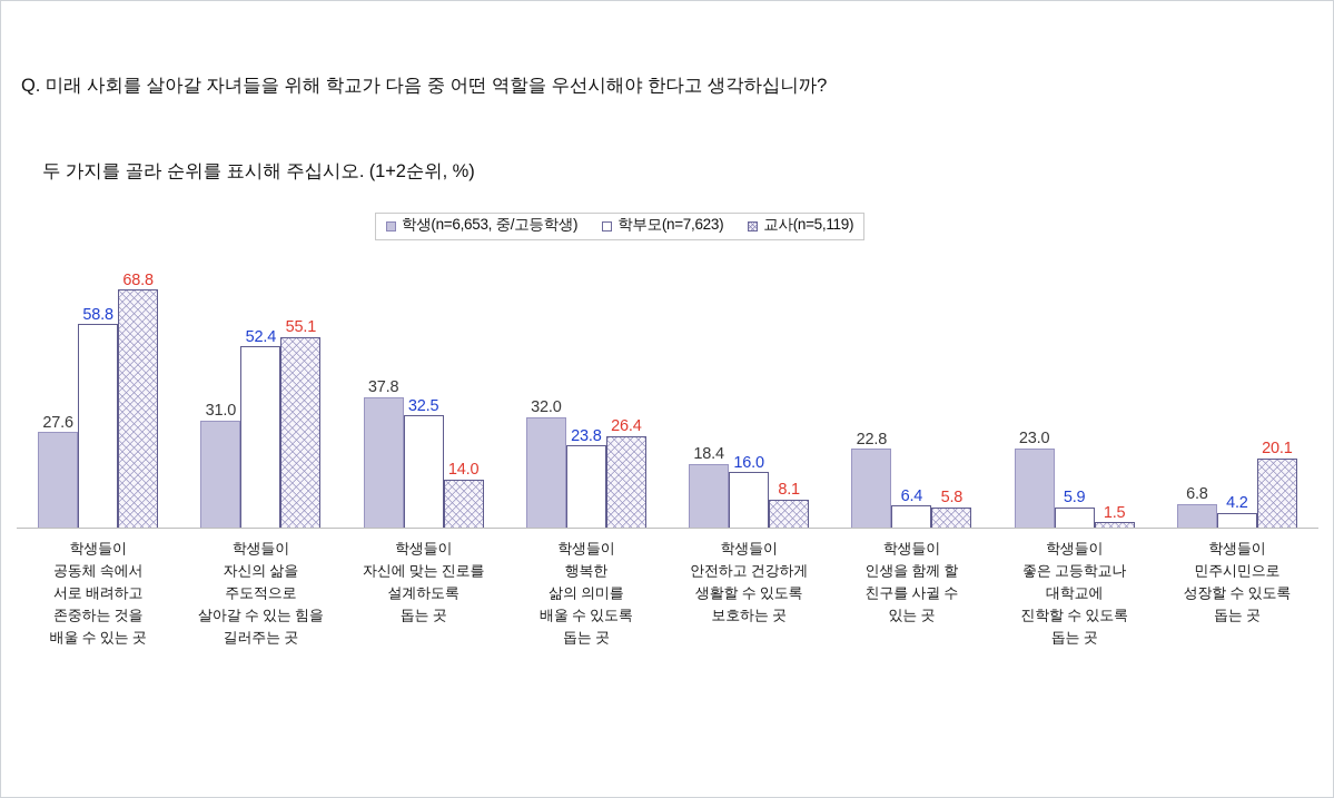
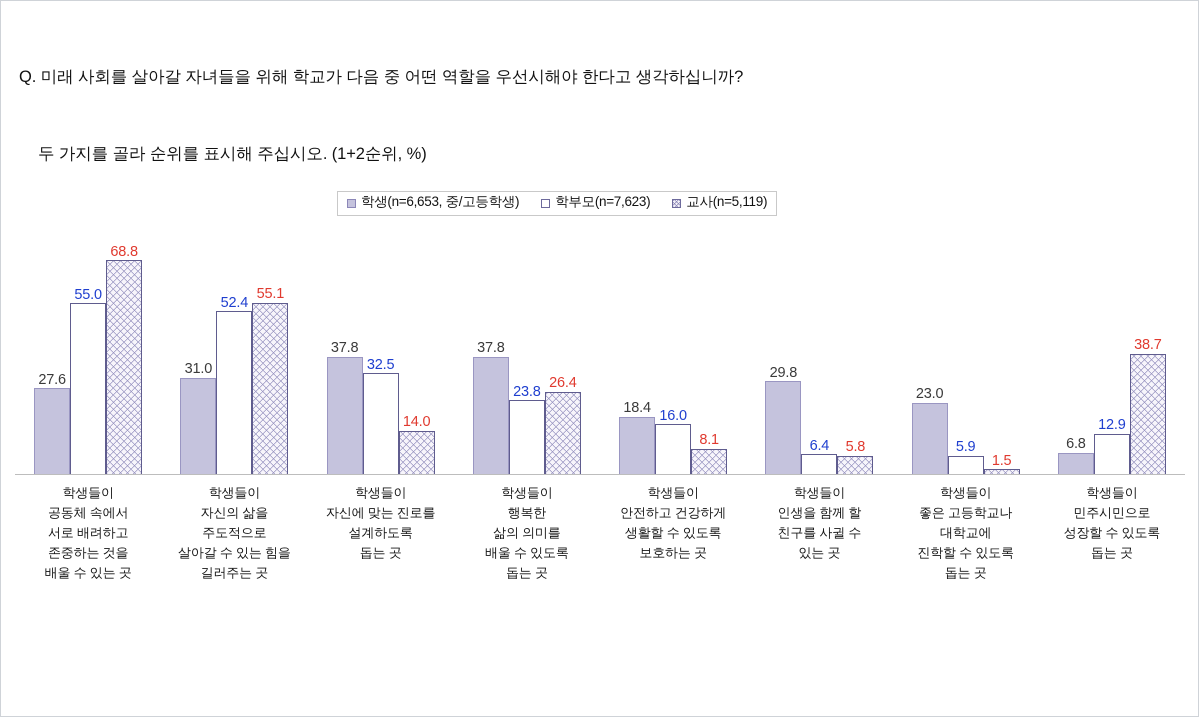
학부모(n=7,623)/학생들이 공동체 속에서 서로 배려하고 존중하는 것을 배울 수 있는 곳: 58.8 -> 55.0
학생(n=6,653, 중/고등학생)/학생들이 행복한 삶의 의미를 배울 수 있도록 돕는 곳: 32.0 -> 37.8
학생(n=6,653, 중/고등학생)/학생들이 인생을 함께 할 친구를 사귈 수 있는 곳: 22.8 -> 29.8
학부모(n=7,623)/학생들이 민주시민으로 성장할 수 있도록 돕는 곳: 4.2 -> 12.9
교사(n=5,119)/학생들이 민주시민으로 성장할 수 있도록 돕는 곳: 20.1 -> 38.7
